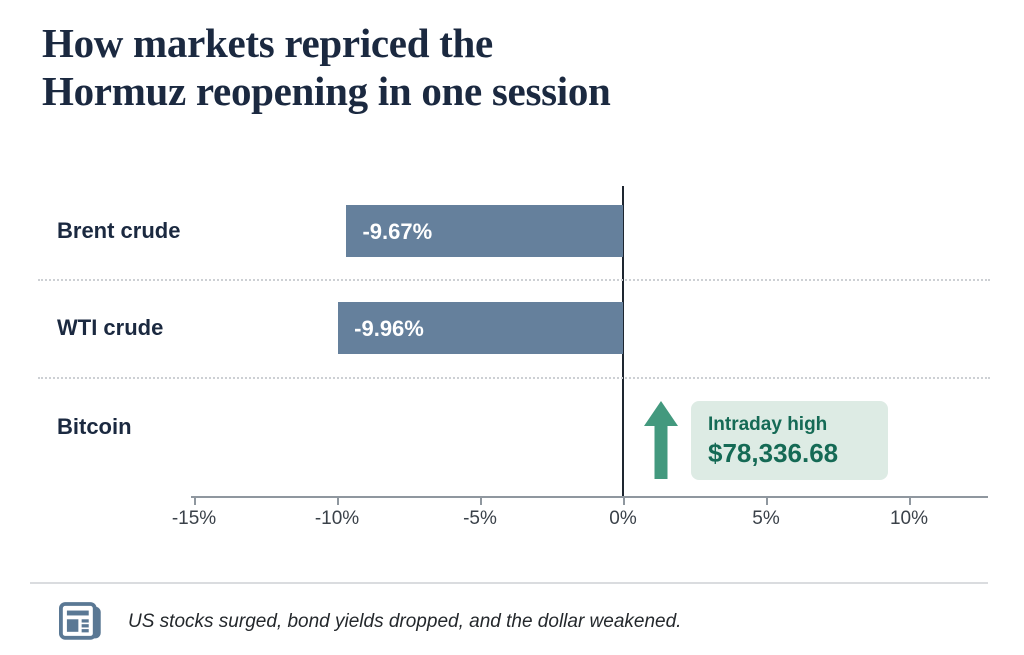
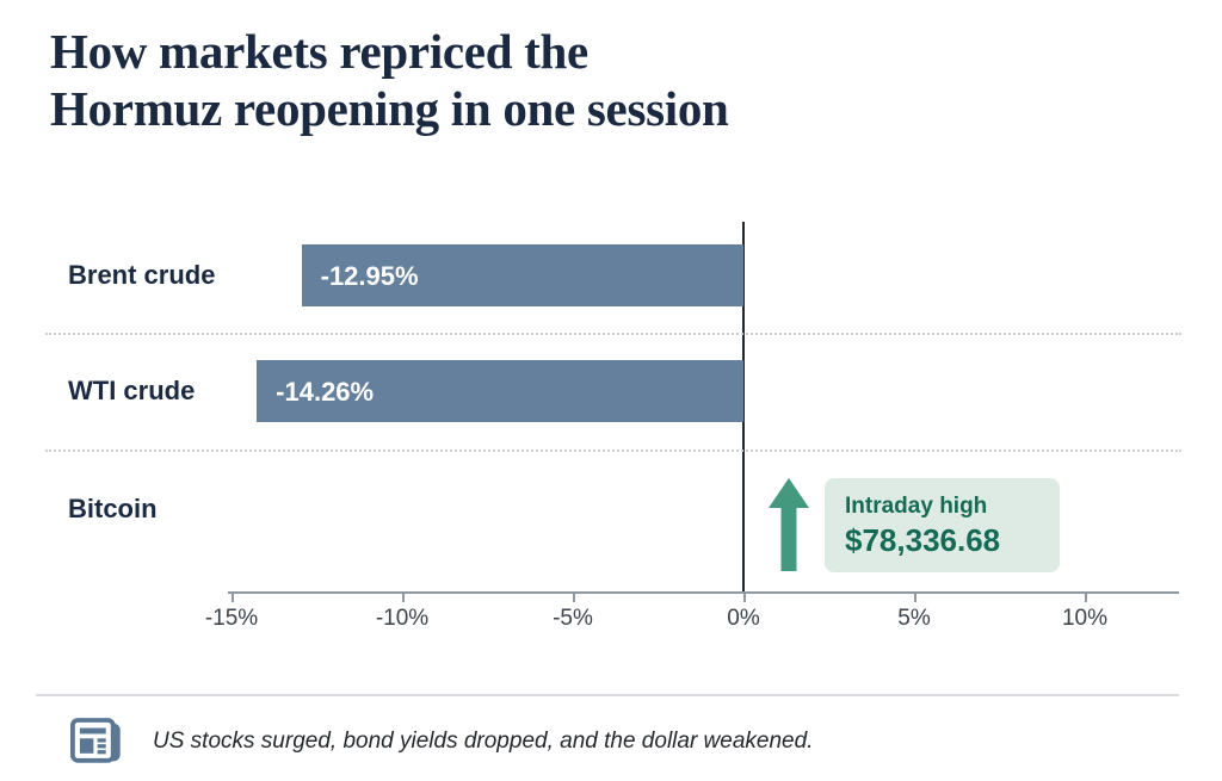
Brent crude: -9.67% -> -12.95%
WTI crude: -9.96% -> -14.26%
